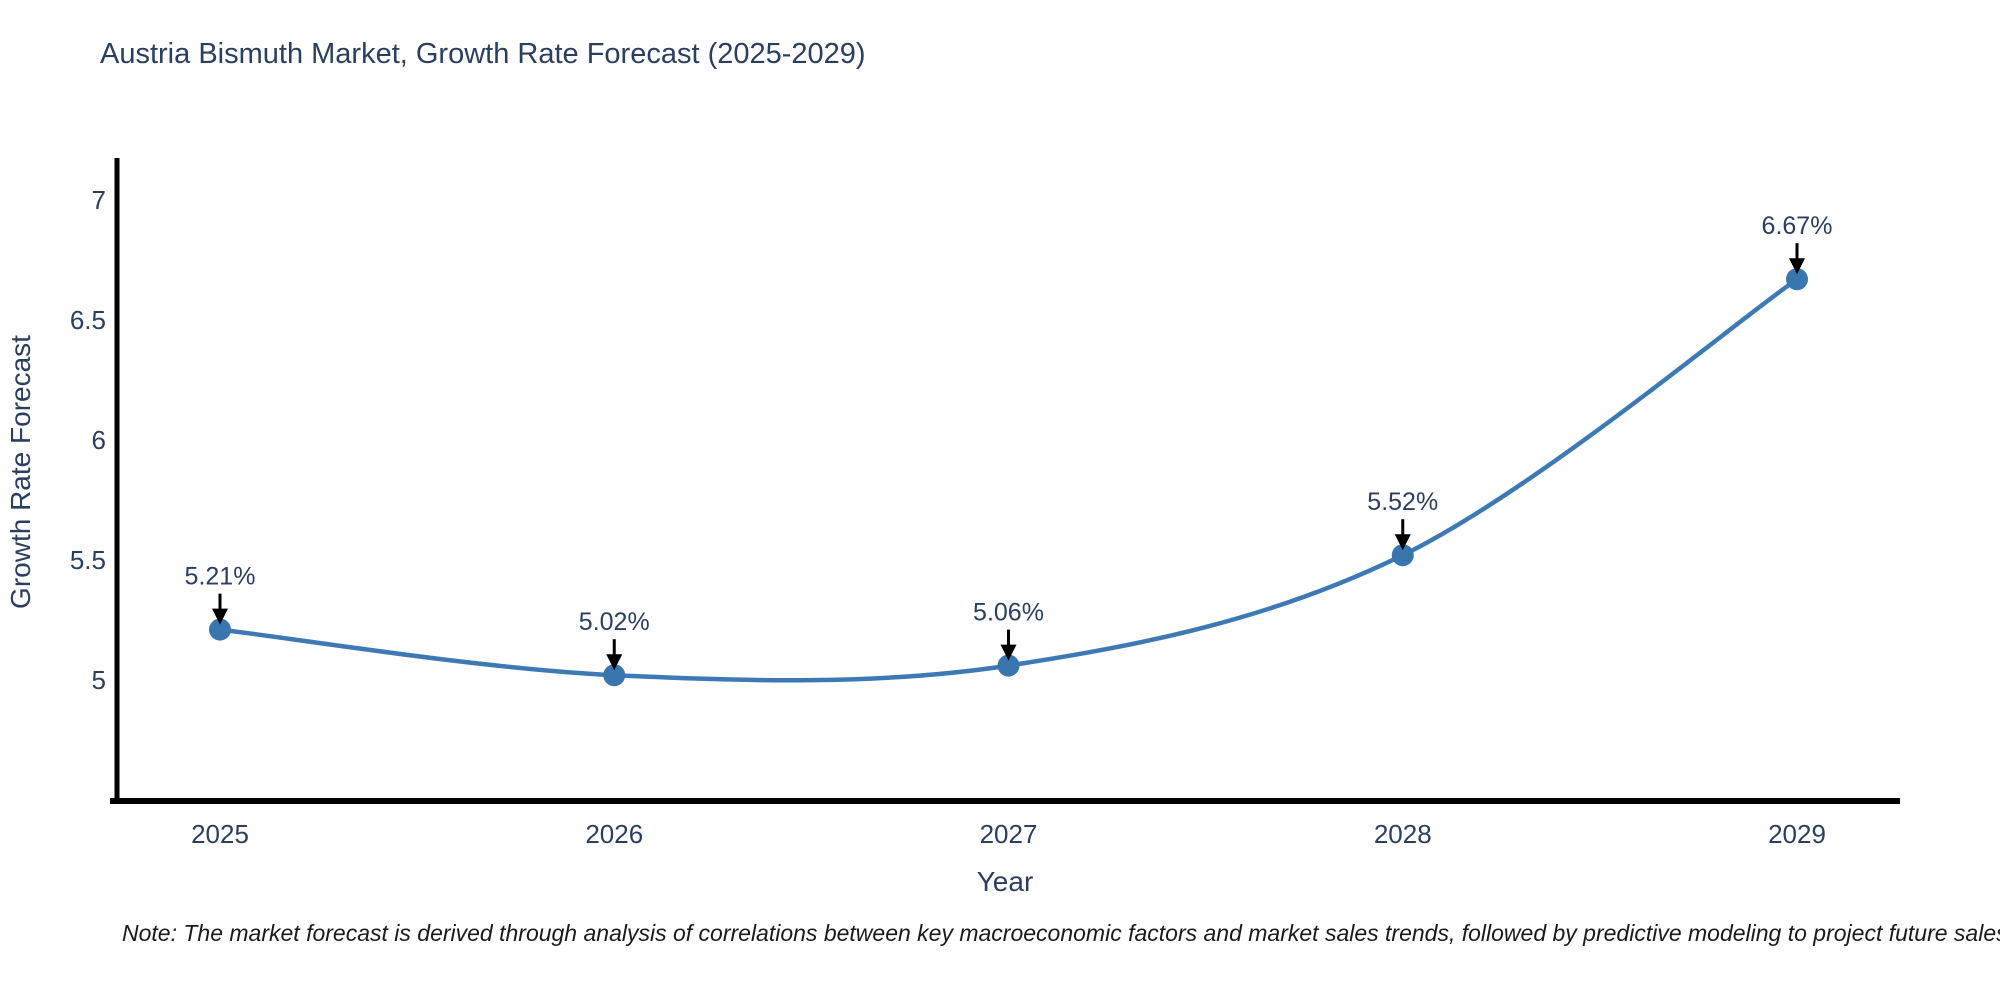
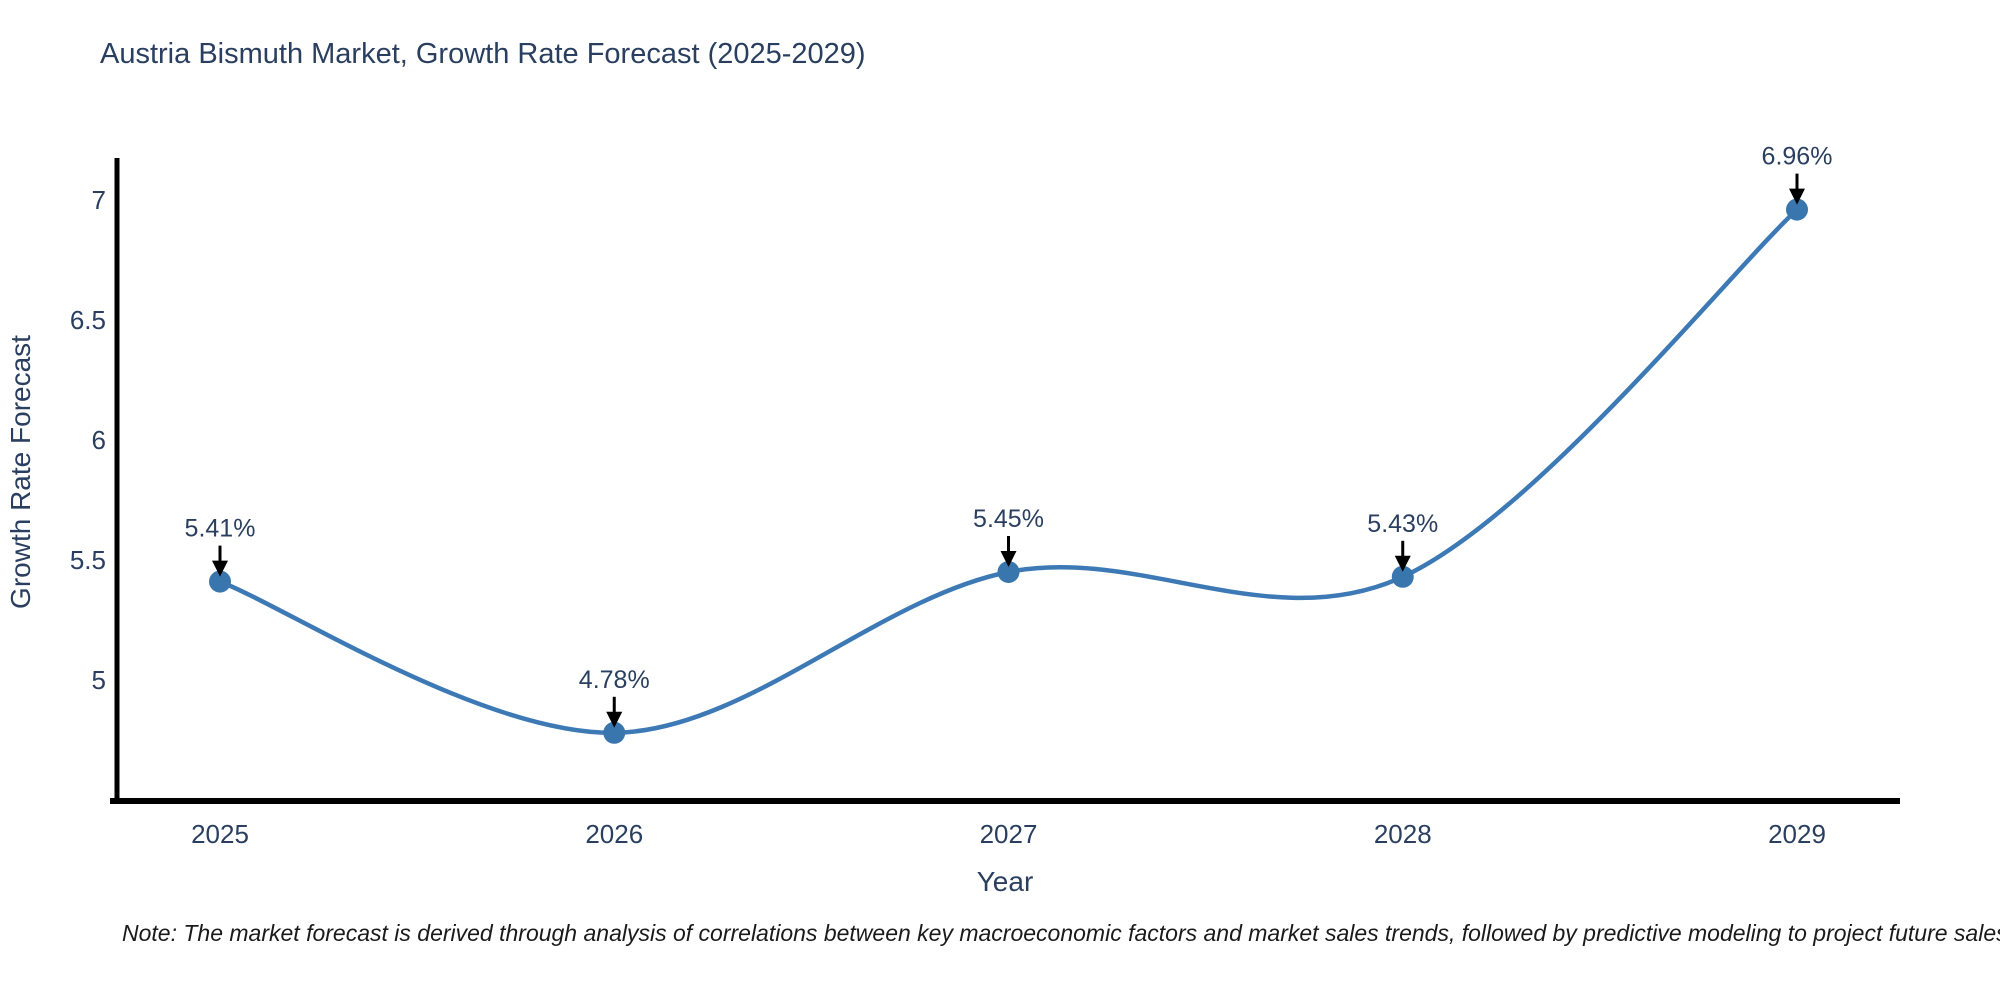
2025: 5.21% -> 5.41%
2026: 5.02% -> 4.78%
2027: 5.06% -> 5.45%
2028: 5.52% -> 5.43%
2029: 6.67% -> 6.96%
